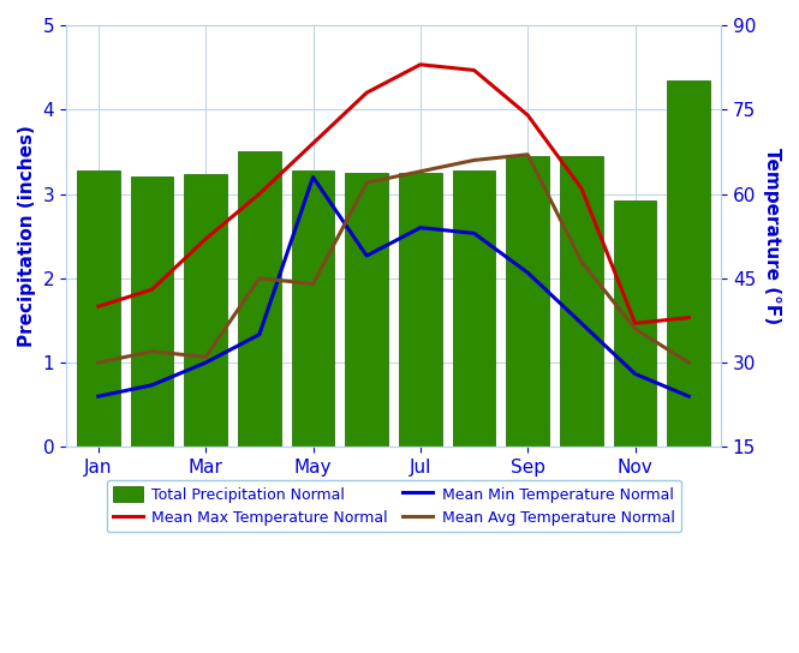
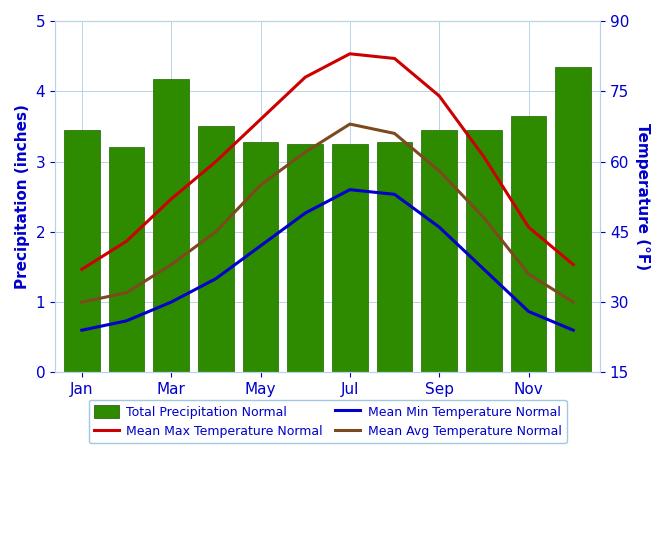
Total Precipitation Normal/Jan: 3.28 -> 3.45
Mean Max Temperature Normal/Jan: 40 -> 37
Total Precipitation Normal/Mar: 3.24 -> 4.18
Mean Avg Temperature Normal/Mar: 31 -> 38
Mean Min Temperature Normal/May: 63 -> 42
Mean Avg Temperature Normal/May: 44 -> 55
Mean Avg Temperature Normal/Jul: 64 -> 68
Mean Avg Temperature Normal/Sep: 67 -> 58
Total Precipitation Normal/Nov: 2.92 -> 3.65
Mean Max Temperature Normal/Nov: 37 -> 46
